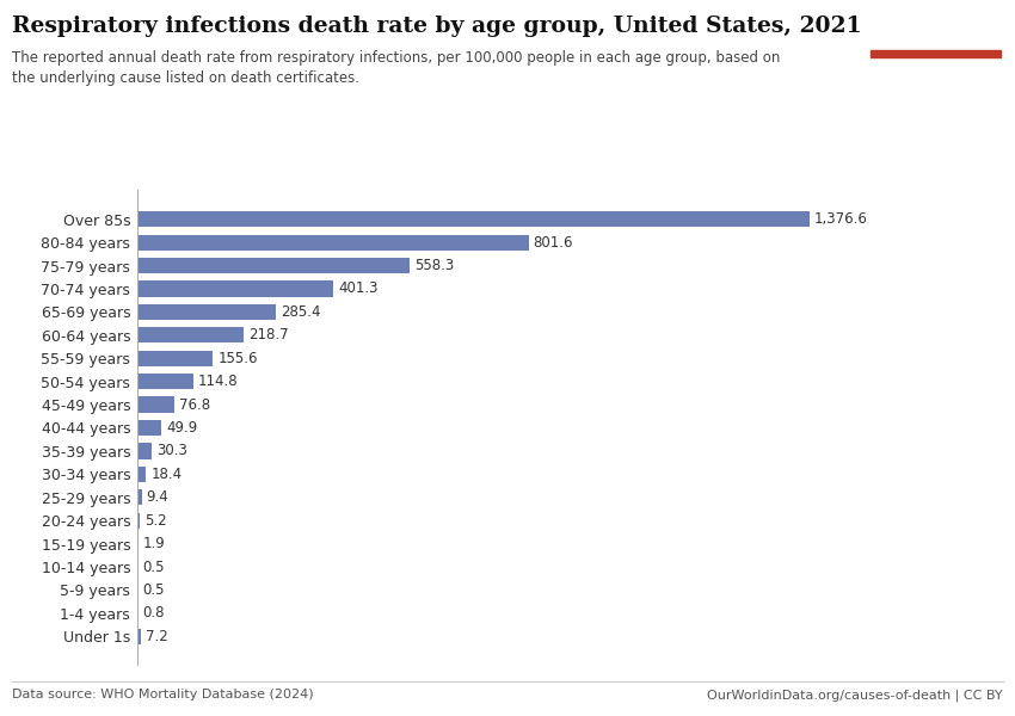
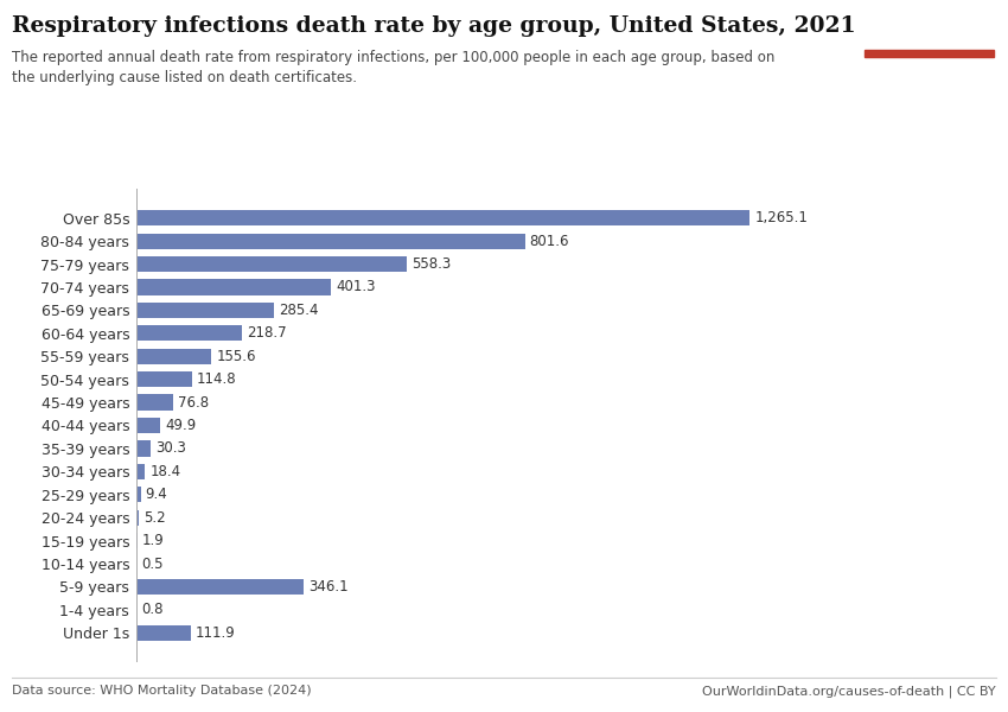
Over 85s: 1,376.6 -> 1,265.1
5-9 years: 0.5 -> 346.1
Under 1s: 7.2 -> 111.9
